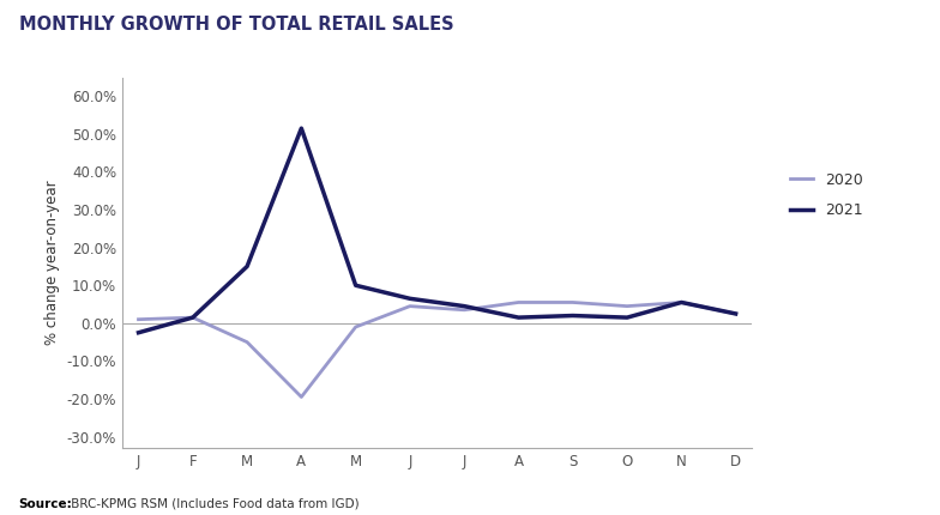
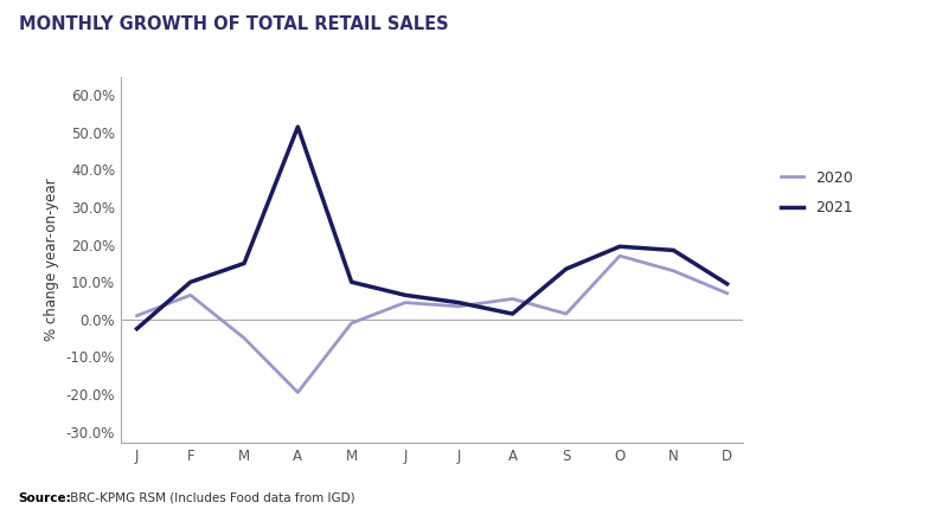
2020/F: 1.5% -> 6.5%
2021/F: 1.5% -> 10.0%
2020/S: 5.5% -> 1.5%
2021/S: 2.0% -> 13.5%
2020/O: 4.5% -> 17.0%
2021/O: 1.5% -> 19.5%
2020/N: 5.5% -> 13.0%
2021/N: 5.5% -> 18.5%
2020/D: 2.5% -> 7.0%
2021/D: 2.5% -> 9.5%
